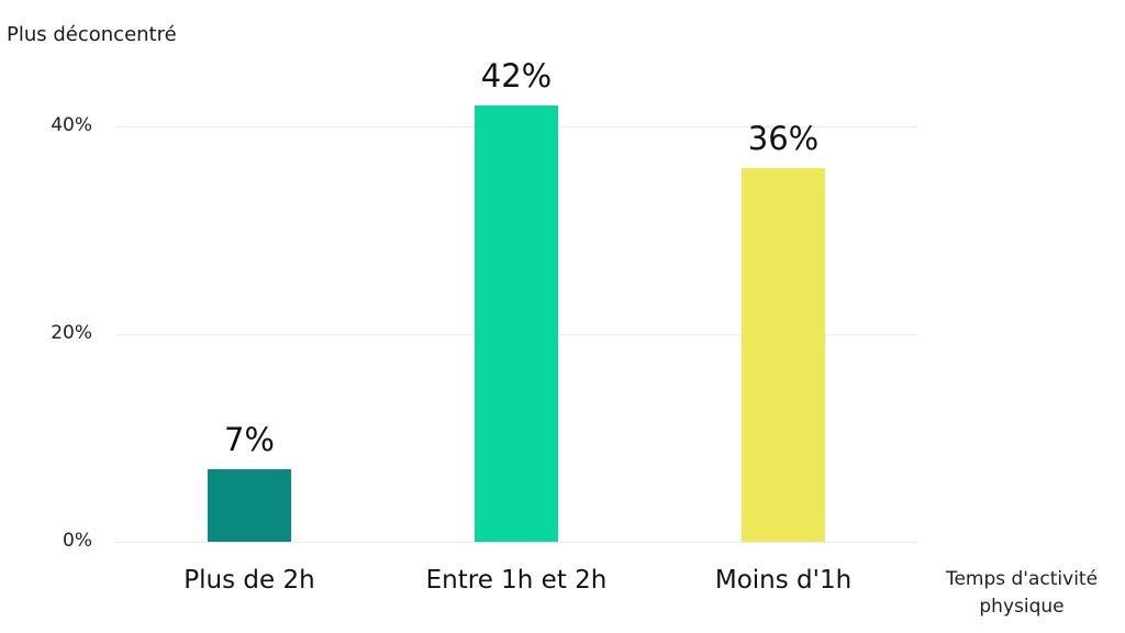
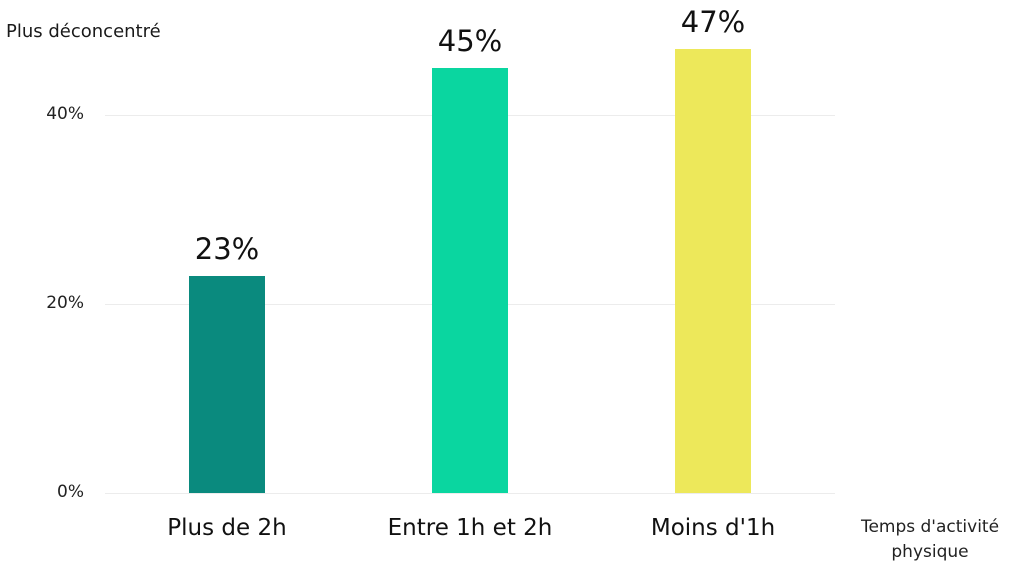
Plus de 2h: 7% -> 23%
Entre 1h et 2h: 42% -> 45%
Moins d'1h: 36% -> 47%
